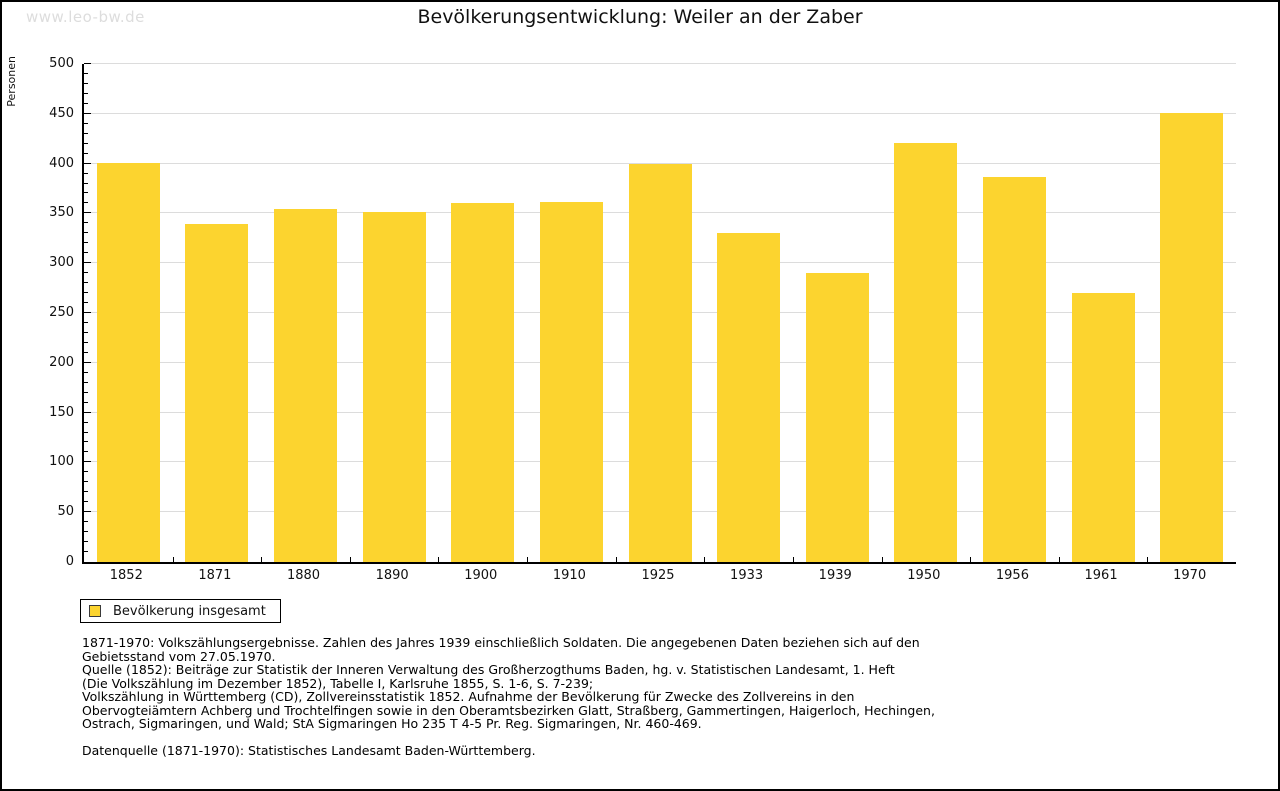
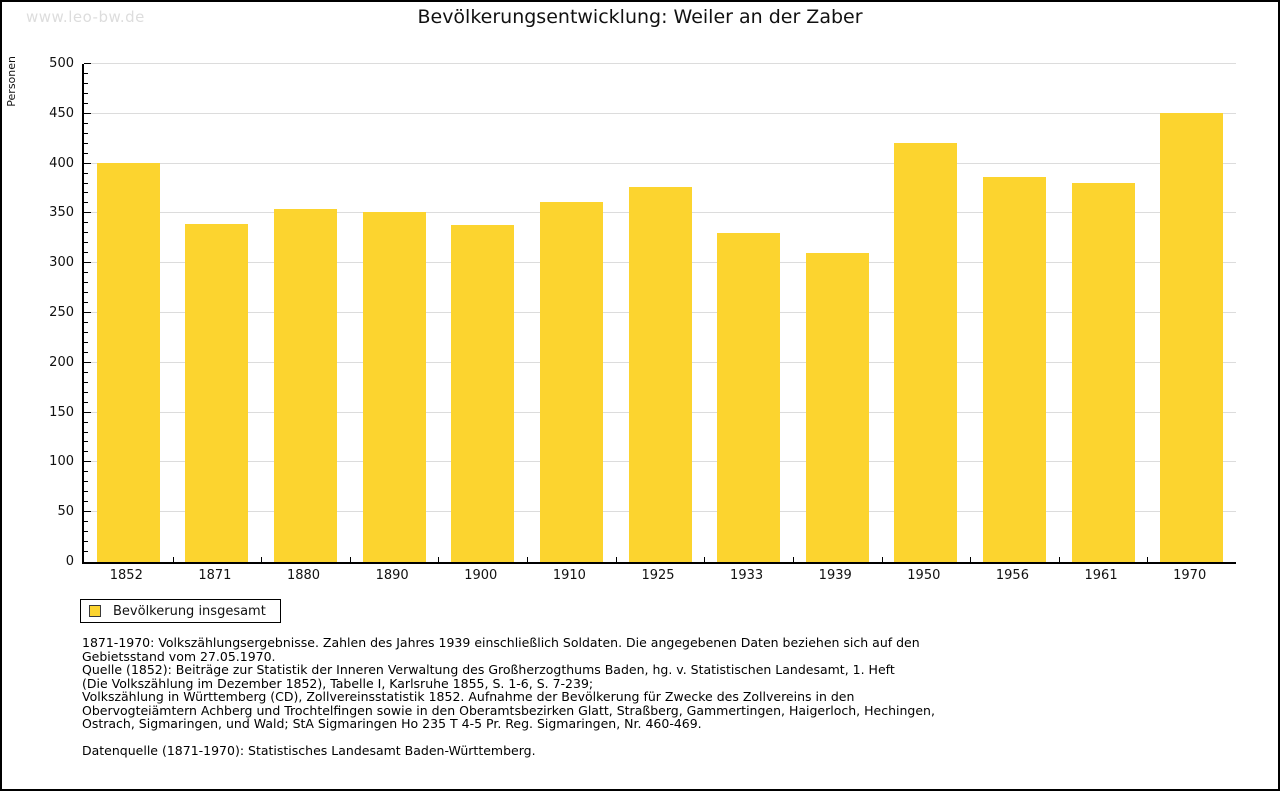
1900: 360 -> 340
1925: 400 -> 380
1939: 290 -> 310
1961: 270 -> 380
